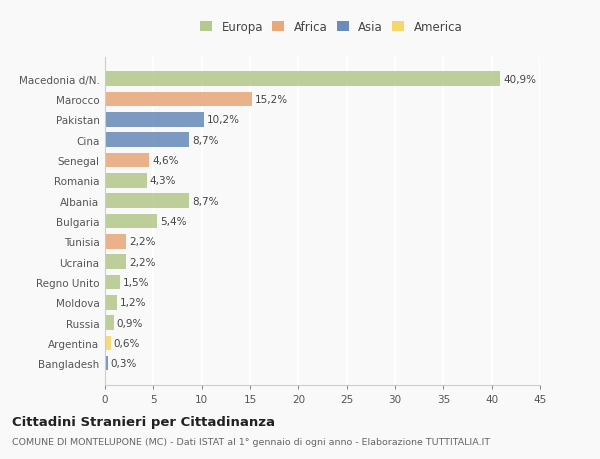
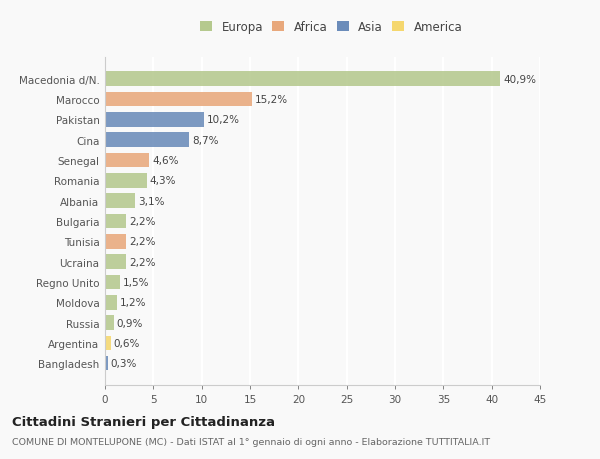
Albania: 8,7% -> 3,1%
Bulgaria: 5,4% -> 2,2%
